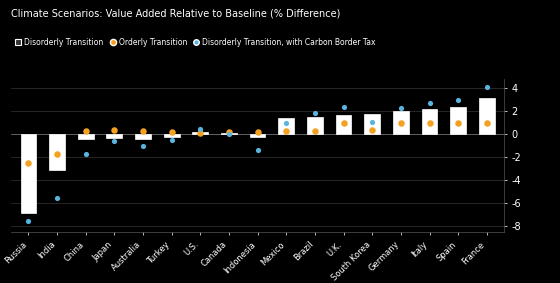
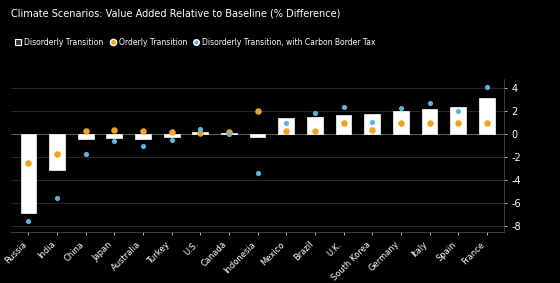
Orderly Transition/Indonesia: 0.2 -> 2.0
Disorderly Transition, with Carbon Border Tax/Indonesia: -1.4 -> -3.4
Disorderly Transition, with Carbon Border Tax/Spain: 3.0 -> 2.0
